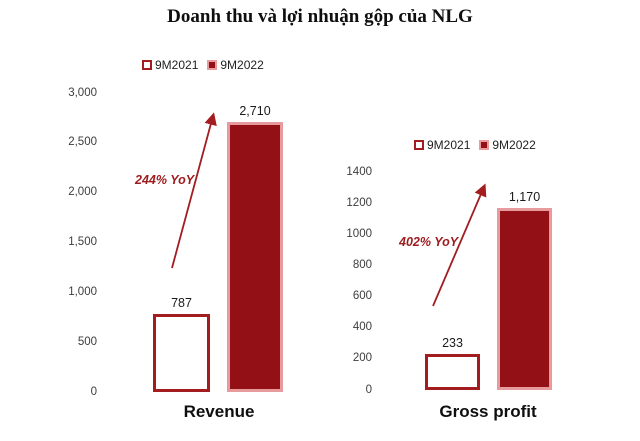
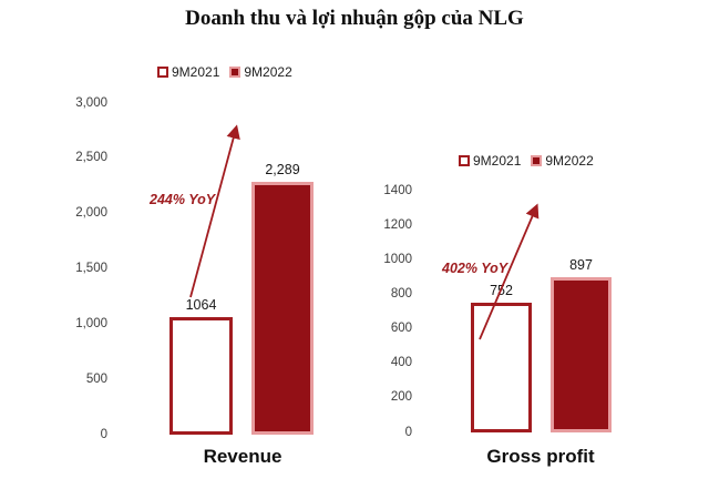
Revenue/9M2021: 787 -> 1064
Revenue/9M2022: 2,710 -> 2,289
Gross profit/9M2021: 233 -> 752
Gross profit/9M2022: 1,170 -> 897
